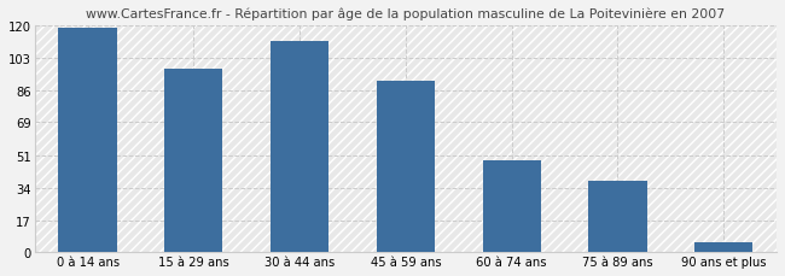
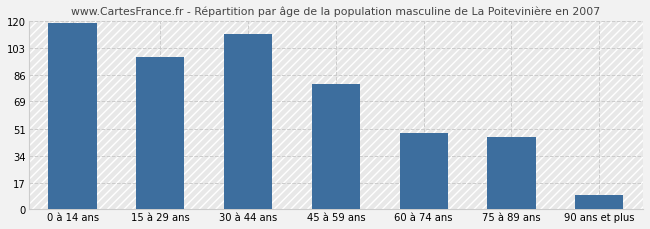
45 à 59 ans: 91 -> 80
75 à 89 ans: 38 -> 46
90 ans et plus: 5 -> 9
